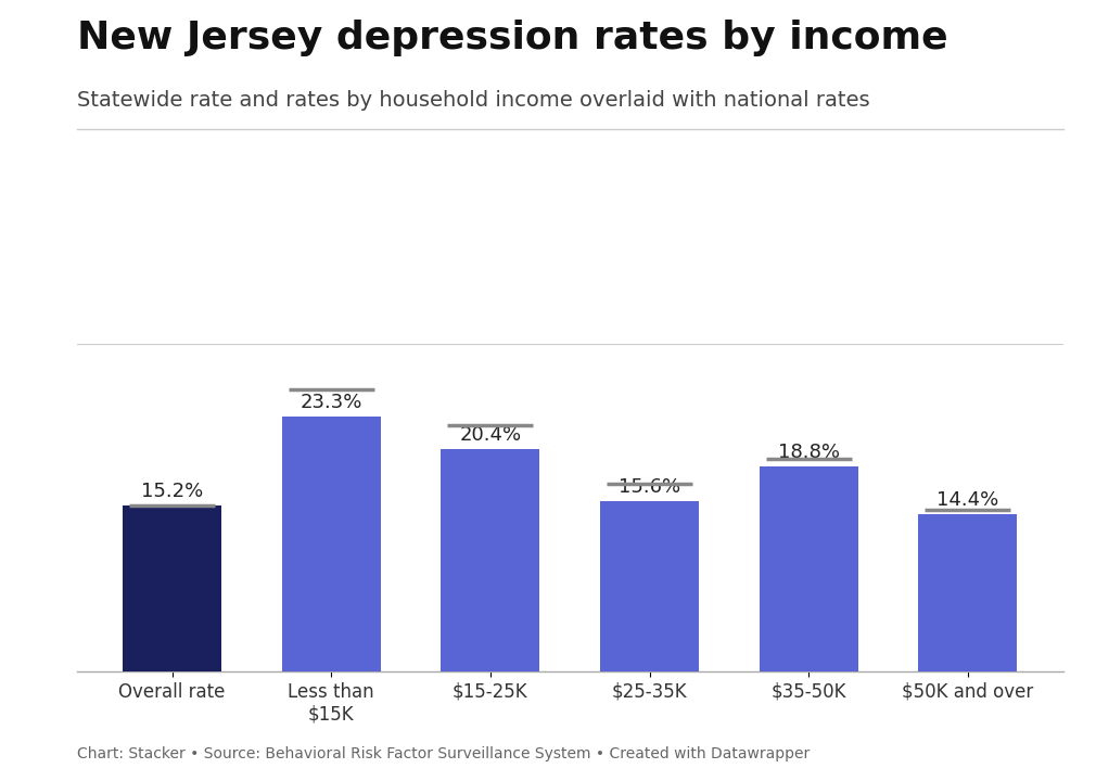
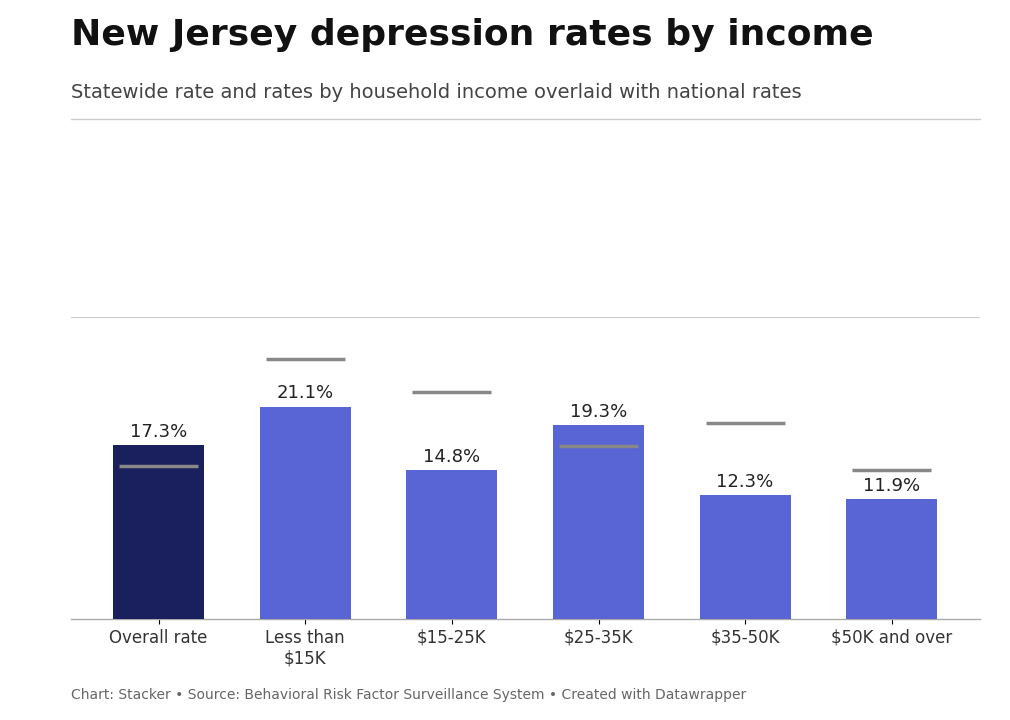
Overall rate: 15.2% -> 17.3%
Less than $15K: 23.3% -> 21.1%
$15-25K: 20.4% -> 14.8%
$25-35K: 15.6% -> 19.3%
$35-50K: 18.8% -> 12.3%
$50K and over: 14.4% -> 11.9%
